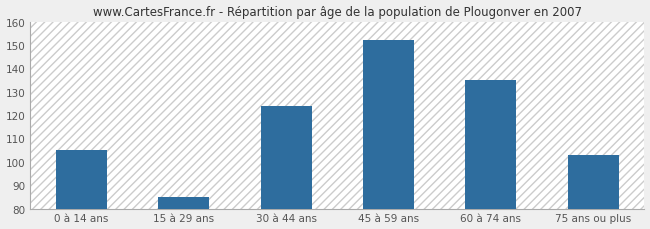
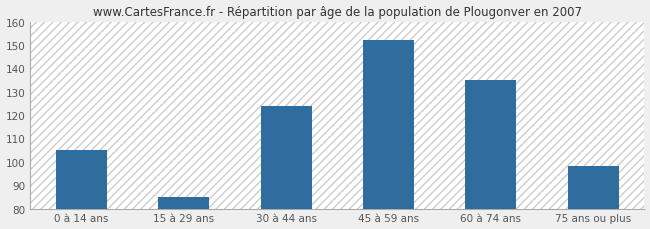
75 ans ou plus: 103 -> 98
